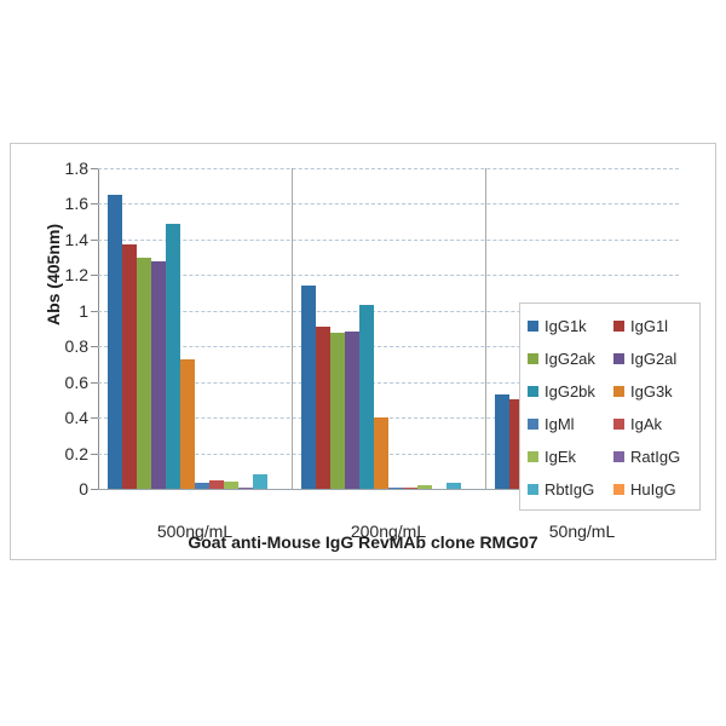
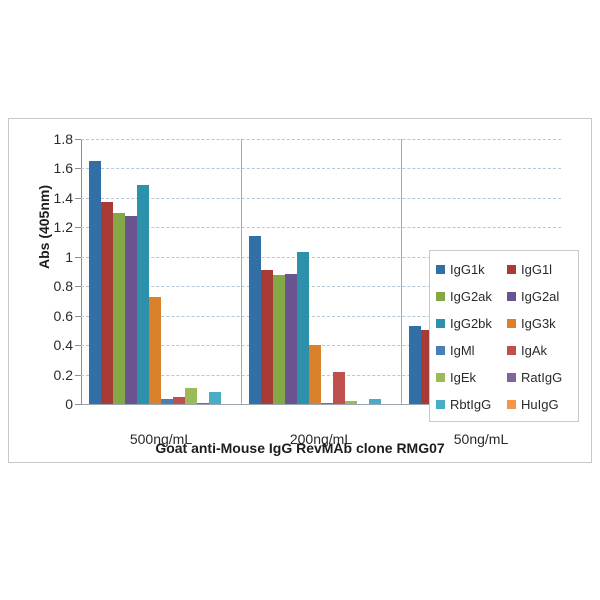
IgEk/500ng/mL: 0.04 -> 0.11
IgAk/200ng/mL: 0.01 -> 0.22
